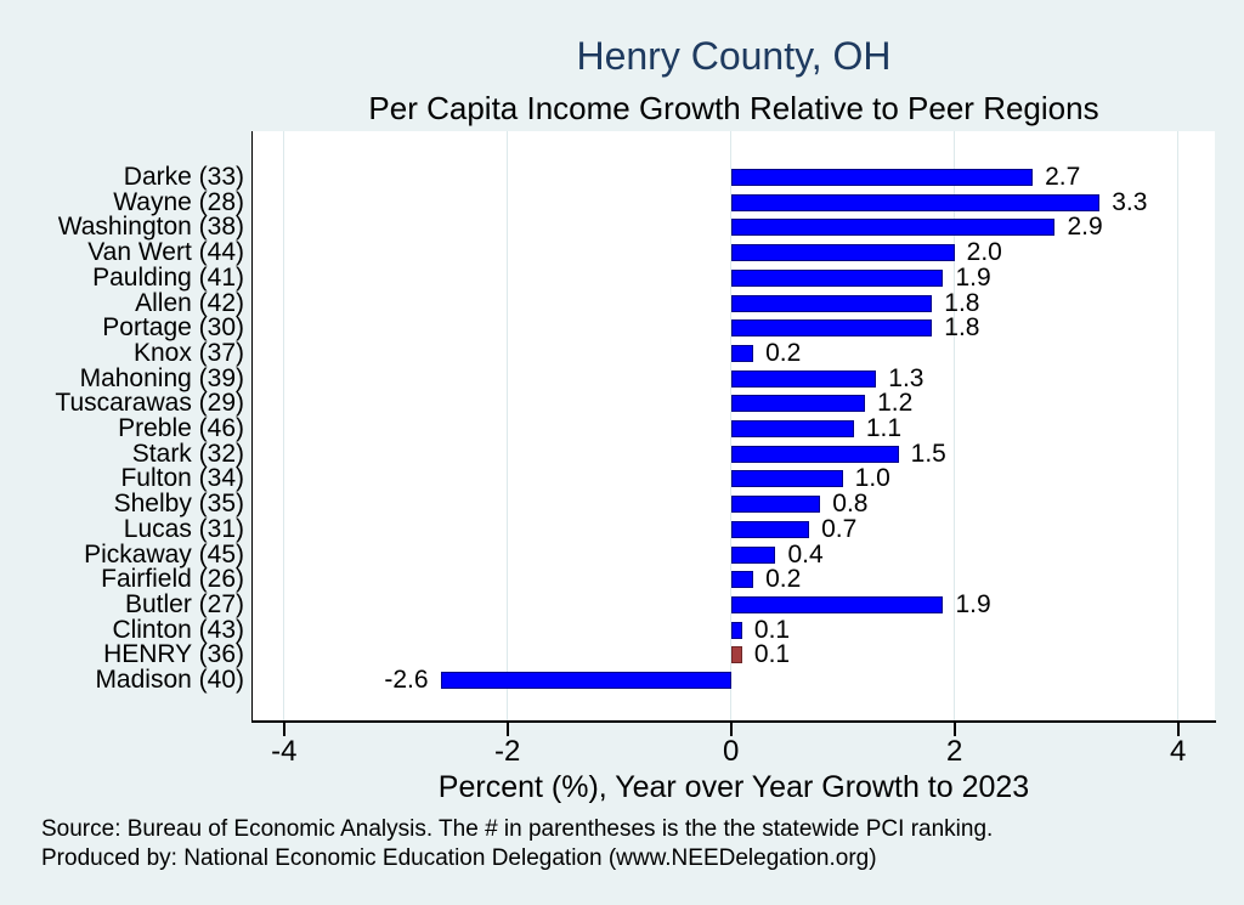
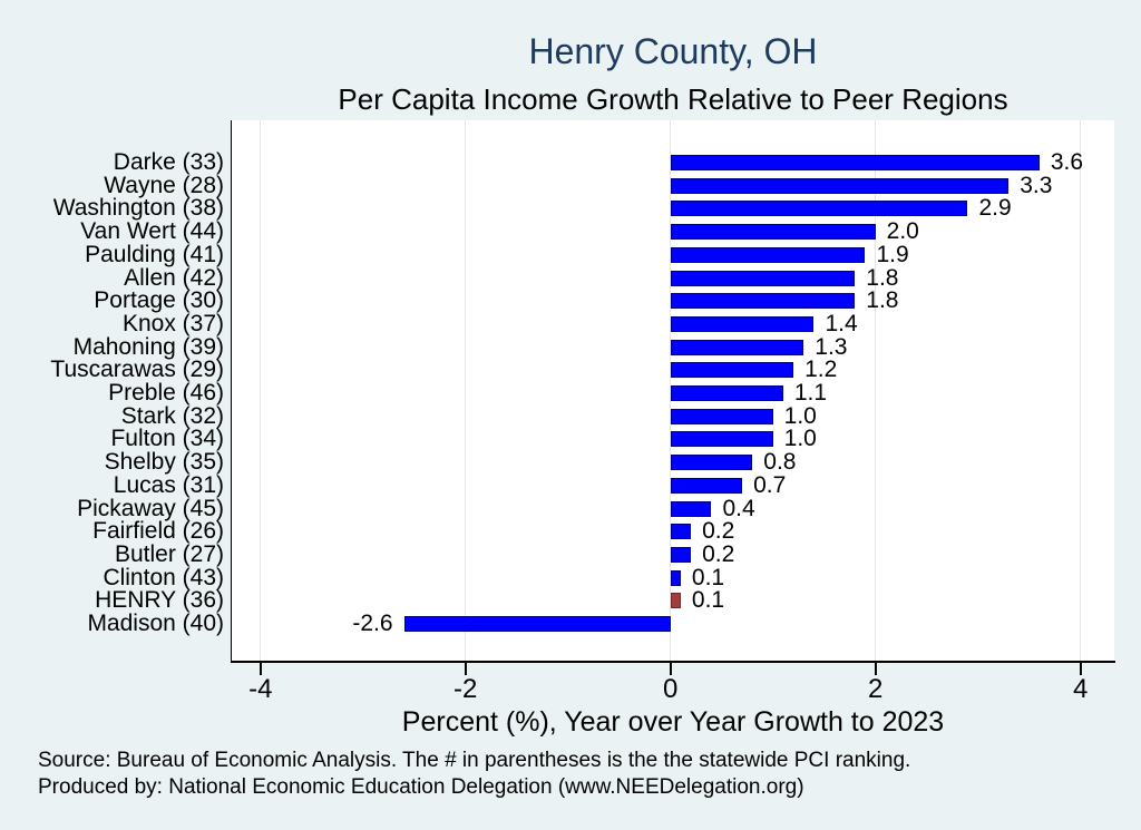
Darke (33): 2.7 -> 3.6
Knox (37): 0.2 -> 1.4
Stark (32): 1.5 -> 1.0
Butler (27): 1.9 -> 0.2
